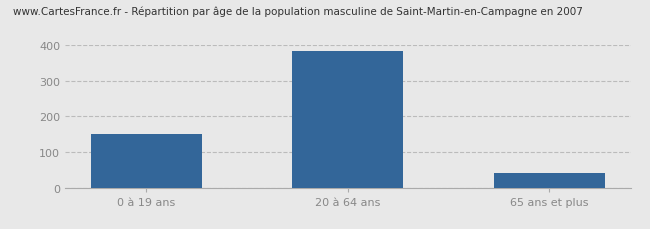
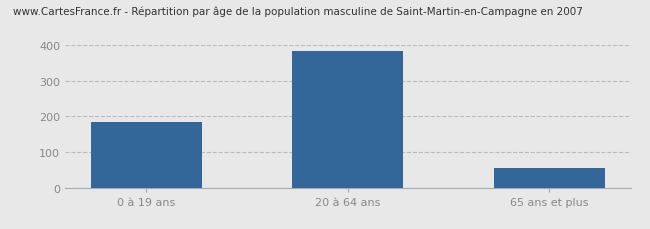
0 à 19 ans: 150 -> 183
65 ans et plus: 40 -> 55
